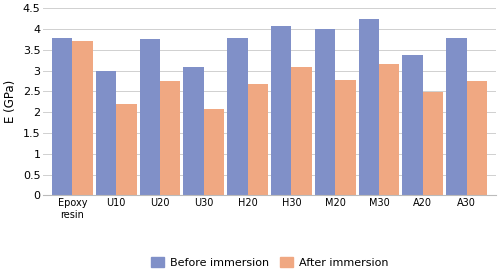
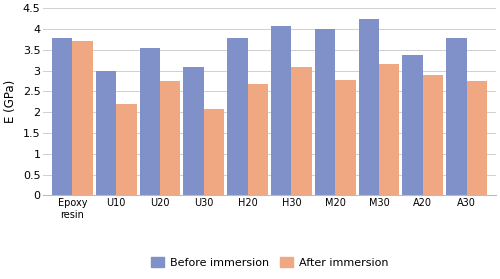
Before immersion/U20: 3.75 -> 3.55
After immersion/A20: 2.48 -> 2.90
